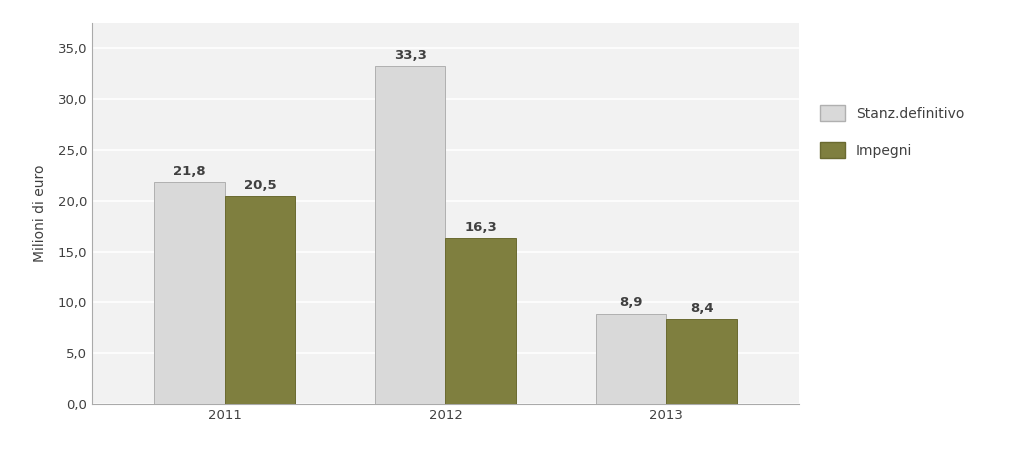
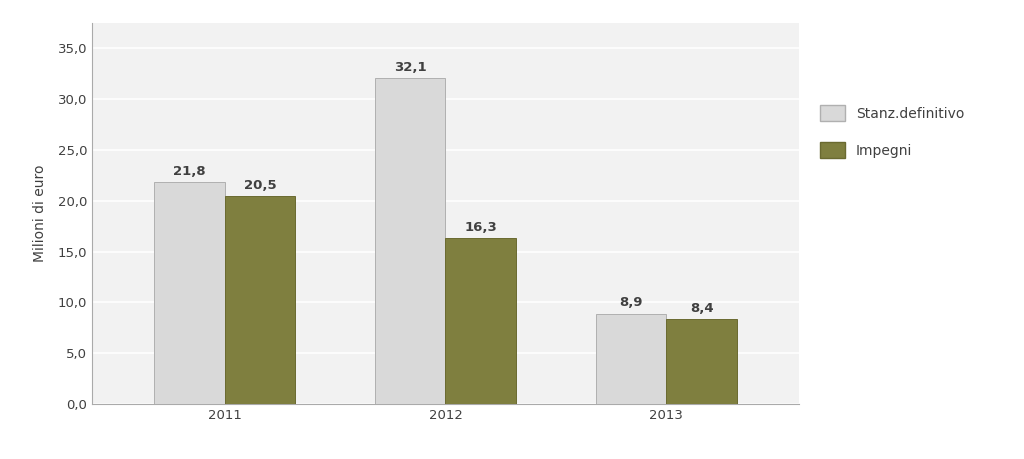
Stanz.definitivo/2012: 33,3 -> 32,1
